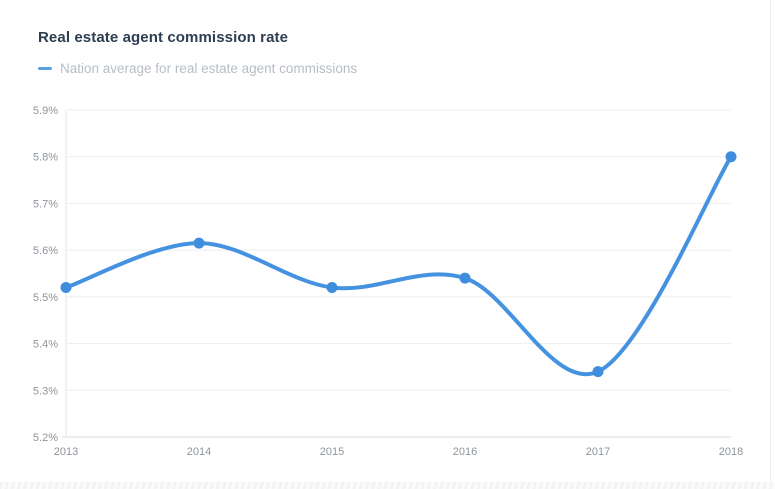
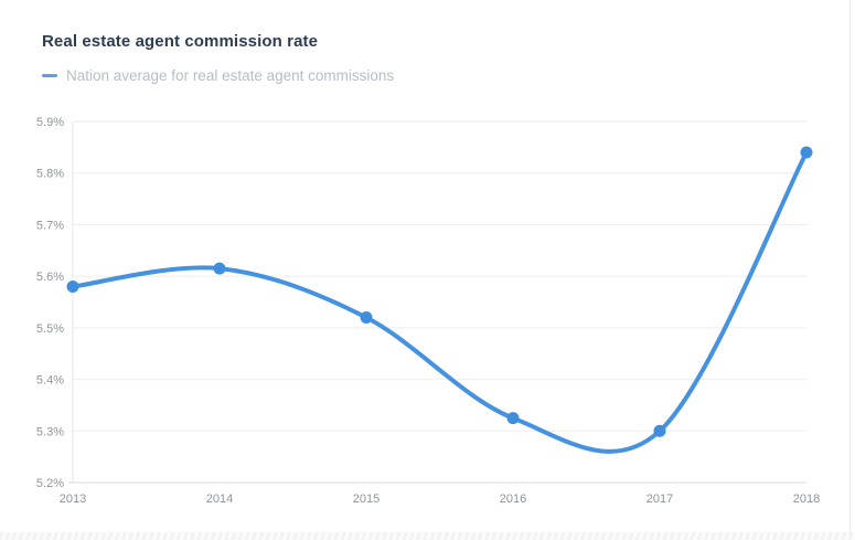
2013: 5.52% -> 5.58%
2016: 5.54% -> 5.33%
2017: 5.34% -> 5.30%
2018: 5.80% -> 5.84%
